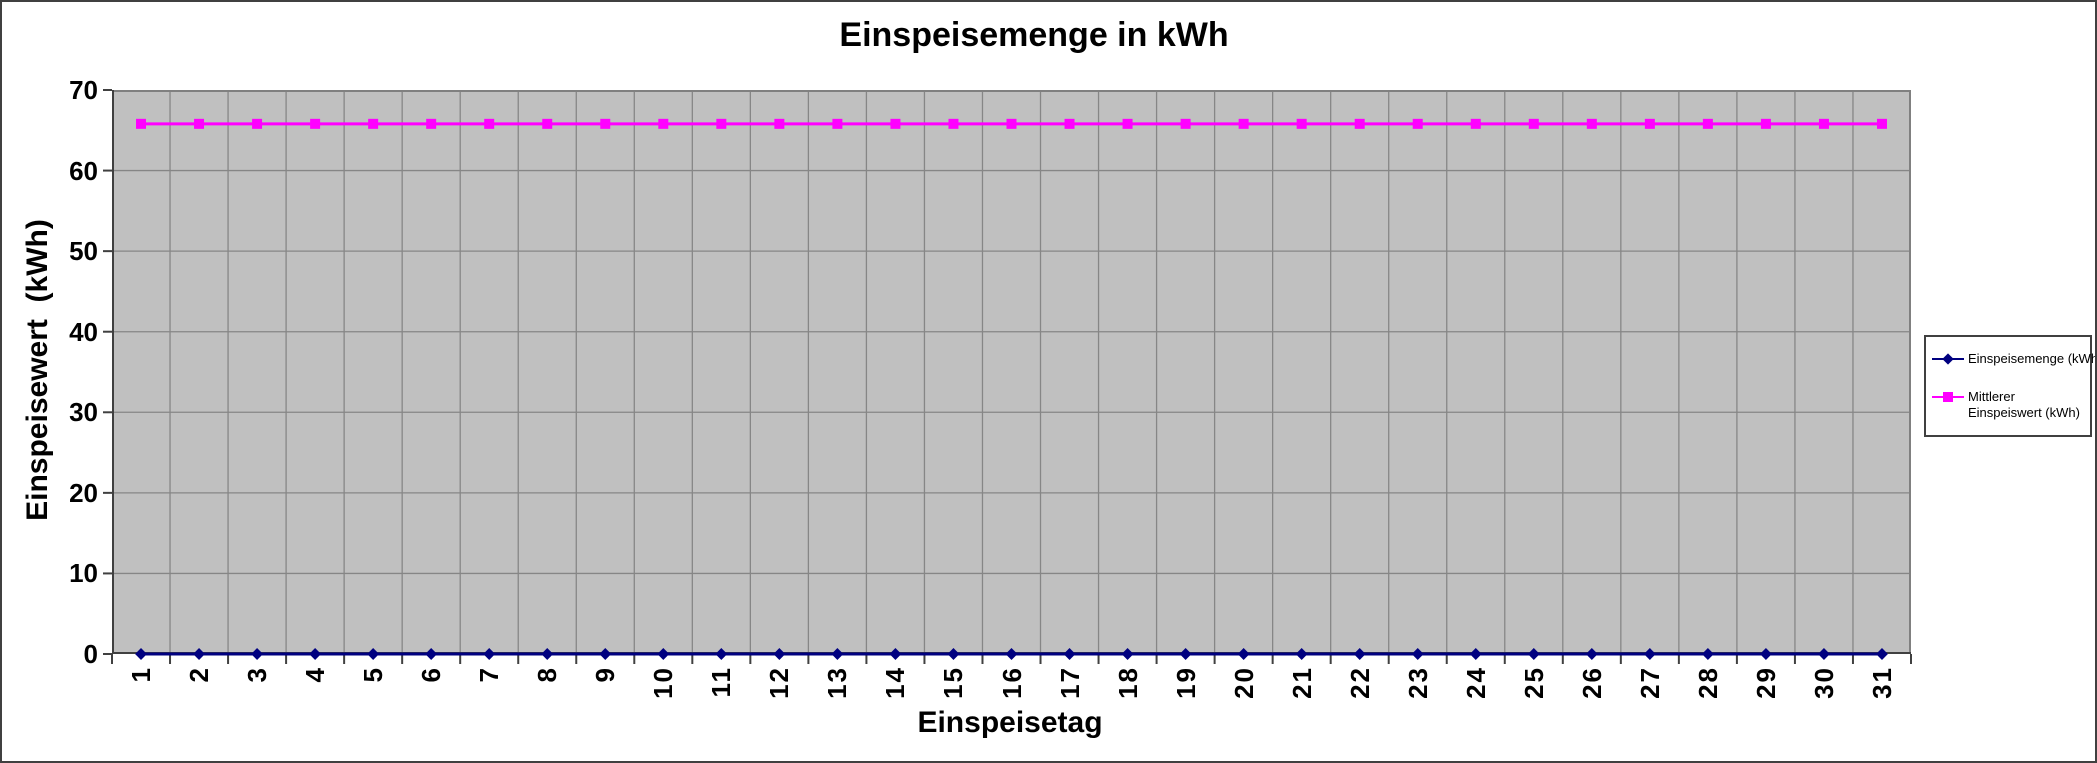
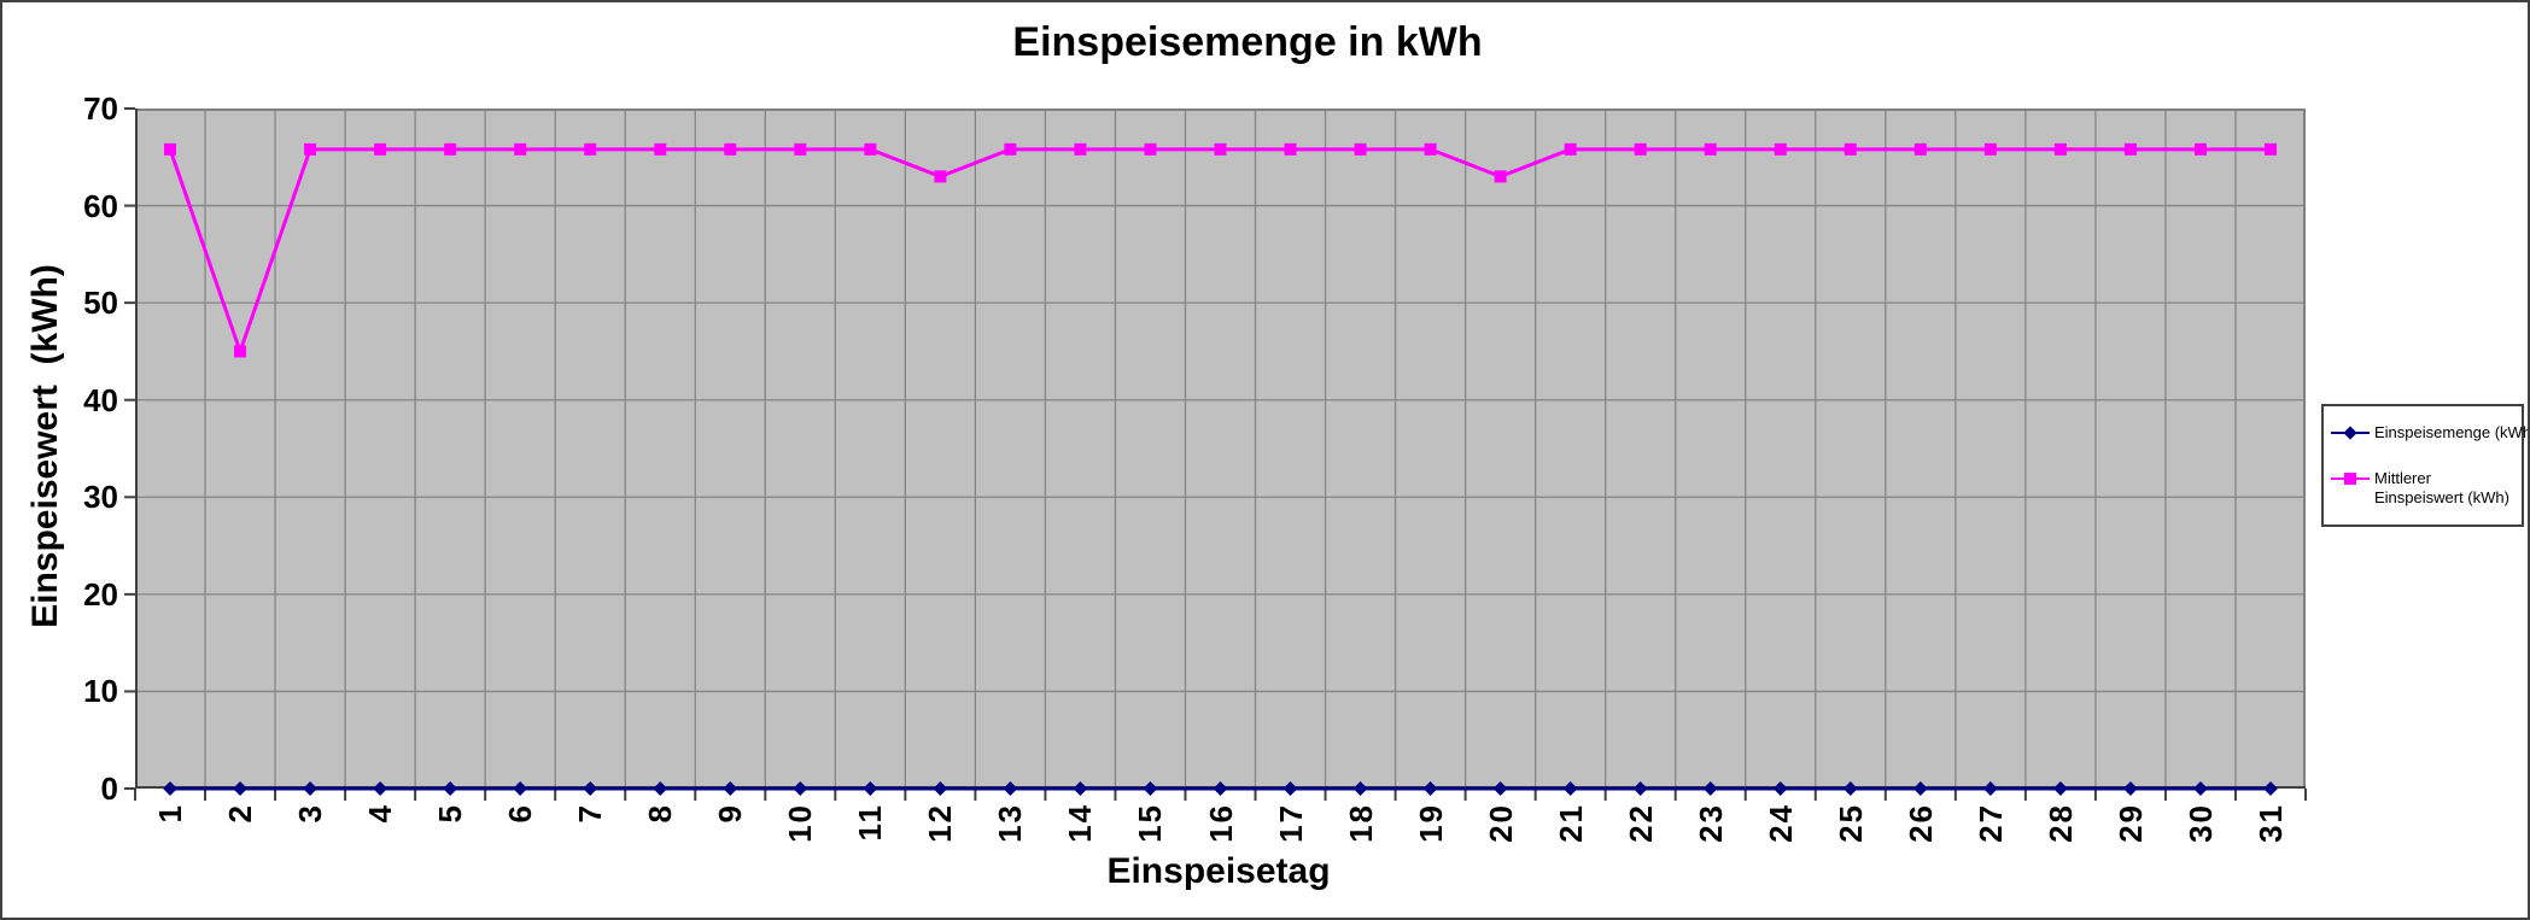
Mittlerer Einspeiswert (kWh)/2: 66 -> 45
Mittlerer Einspeiswert (kWh)/12: 66 -> 63
Mittlerer Einspeiswert (kWh)/20: 66 -> 63
